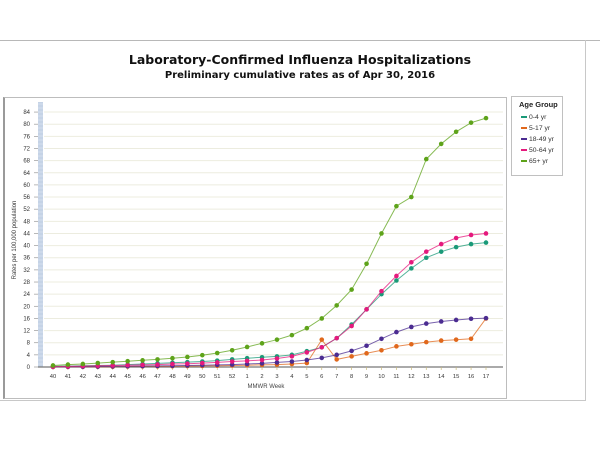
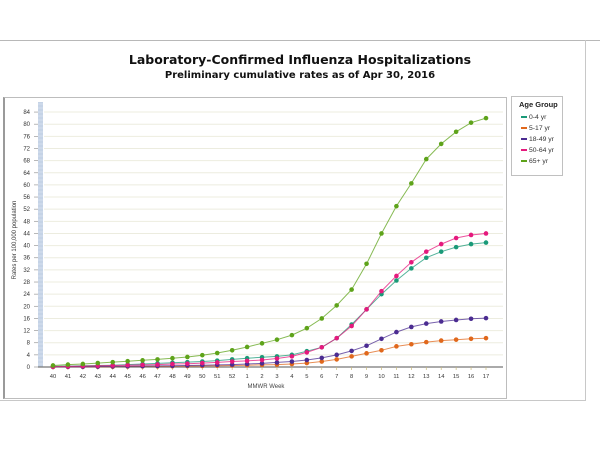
5-17 yr/6: 9 -> 2
65+ yr/12: 56 -> 60
5-17 yr/17: 16 -> 10
